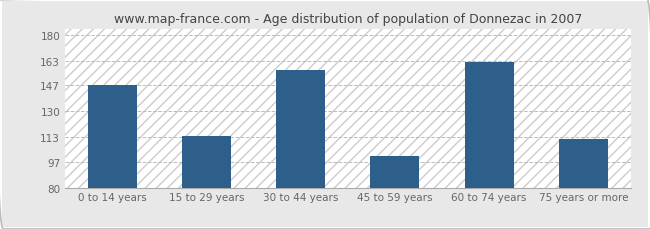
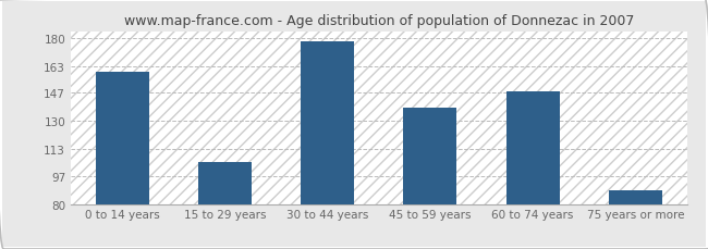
0 to 14 years: 147 -> 160
15 to 29 years: 114 -> 105
30 to 44 years: 157 -> 178
45 to 59 years: 101 -> 138
60 to 74 years: 162 -> 148
75 years or more: 112 -> 88
